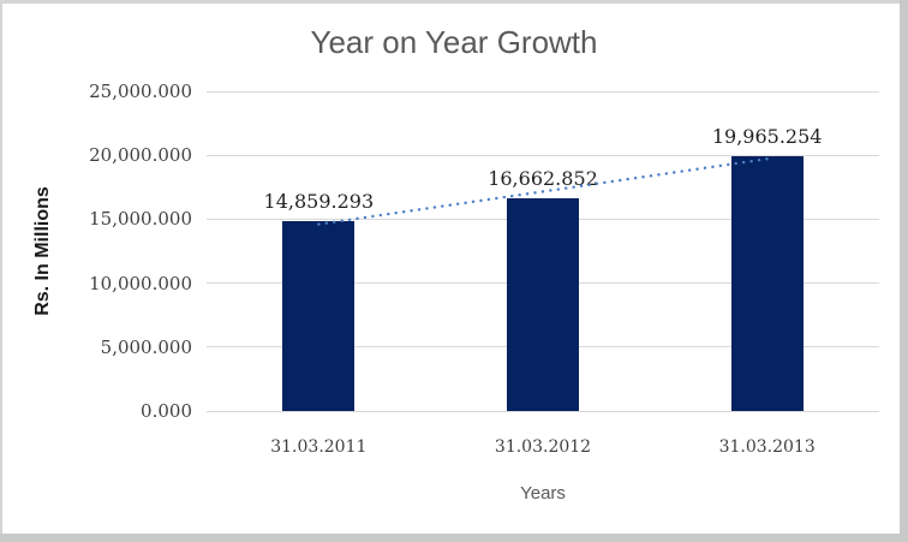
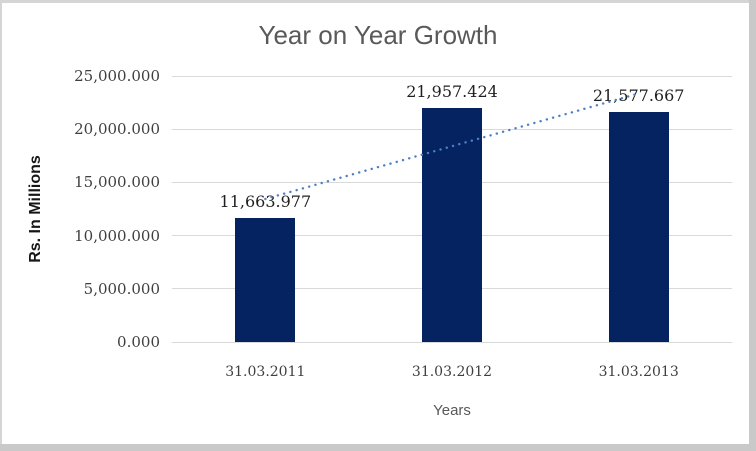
31.03.2011: 14,859.293 -> 11,663.977
31.03.2012: 16,662.852 -> 21,957.424
31.03.2013: 19,965.254 -> 21,577.667
